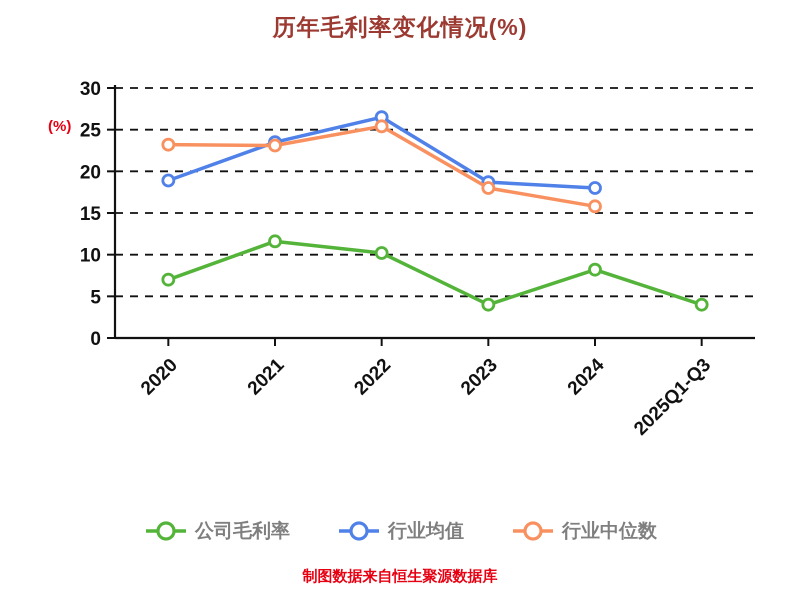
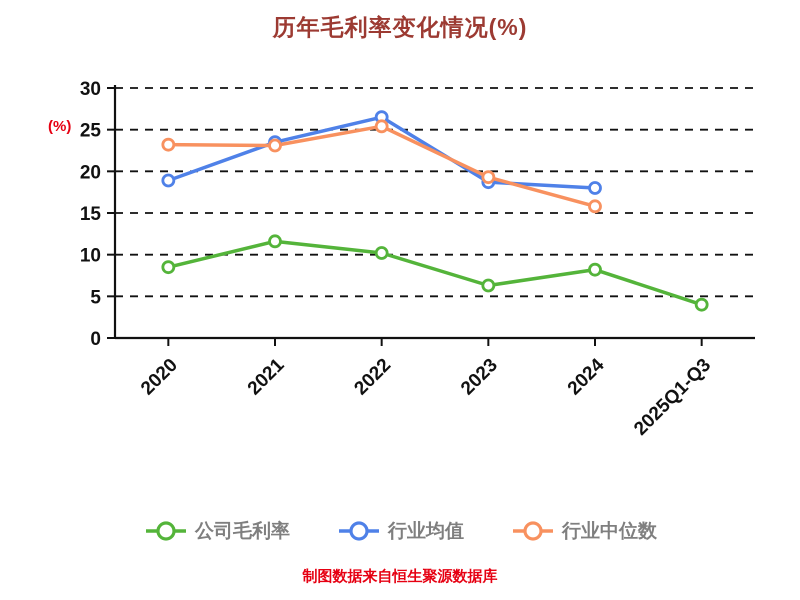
公司毛利率/2020: 7 -> 8
公司毛利率/2023: 4 -> 6
行业中位数/2023: 18 -> 19
